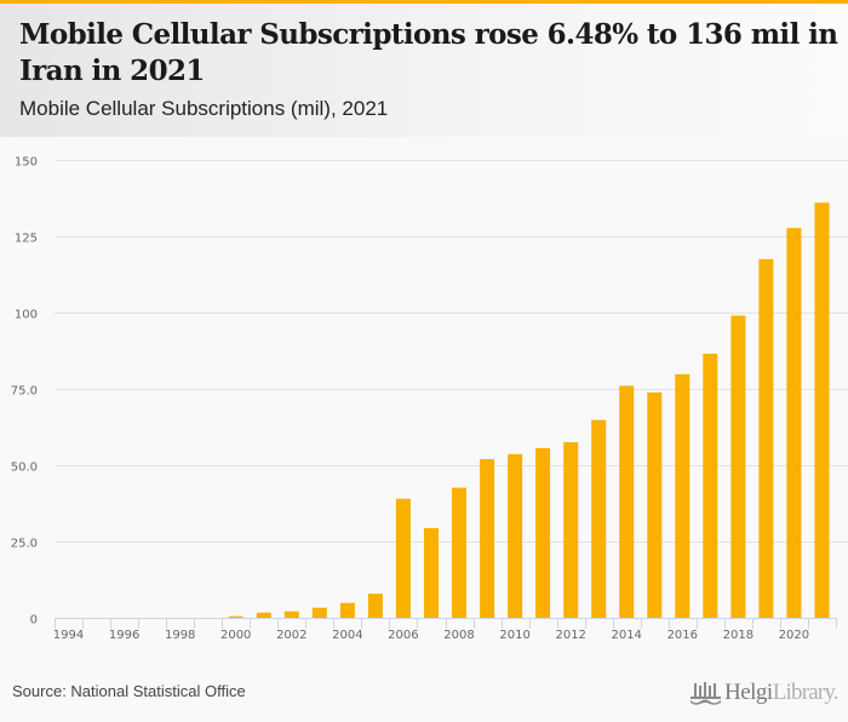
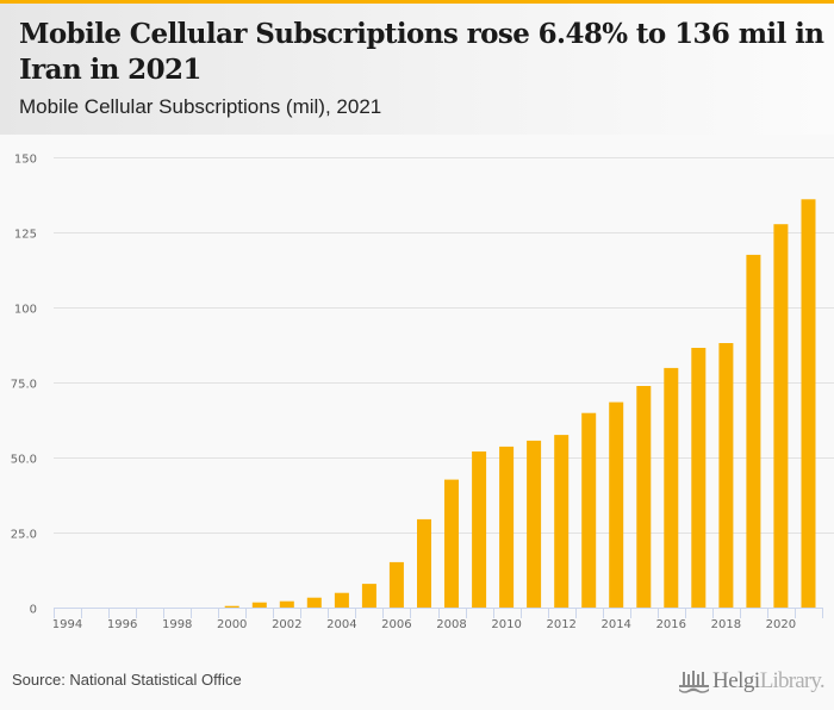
2006: 39 -> 15
2014: 76 -> 68
2018: 99 -> 88
